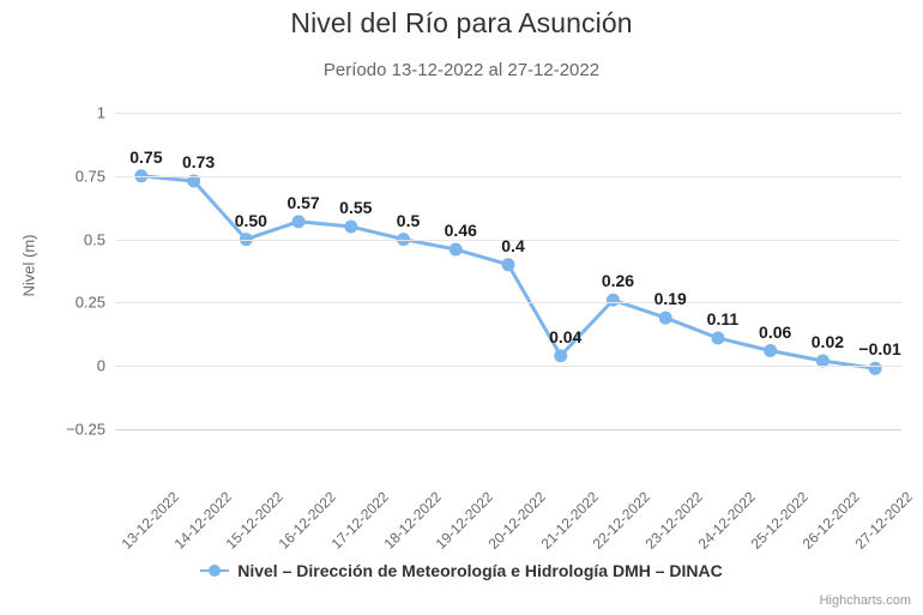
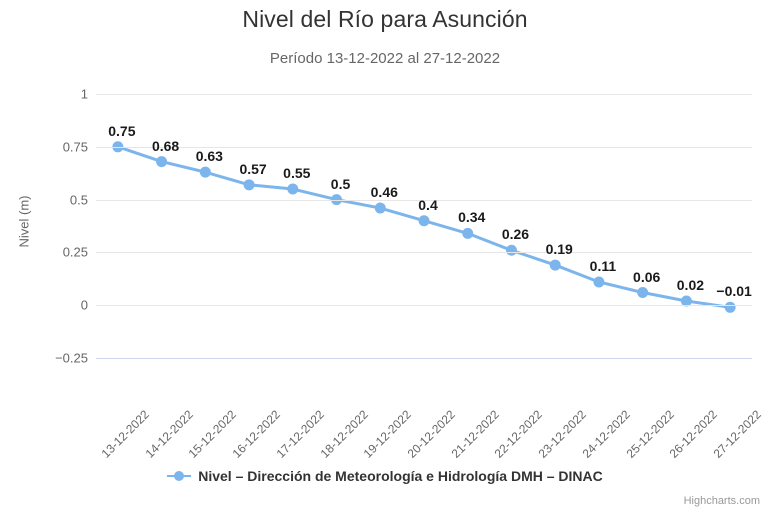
14-12-2022: 0.73 -> 0.68
15-12-2022: 0.50 -> 0.63
21-12-2022: 0.04 -> 0.34
